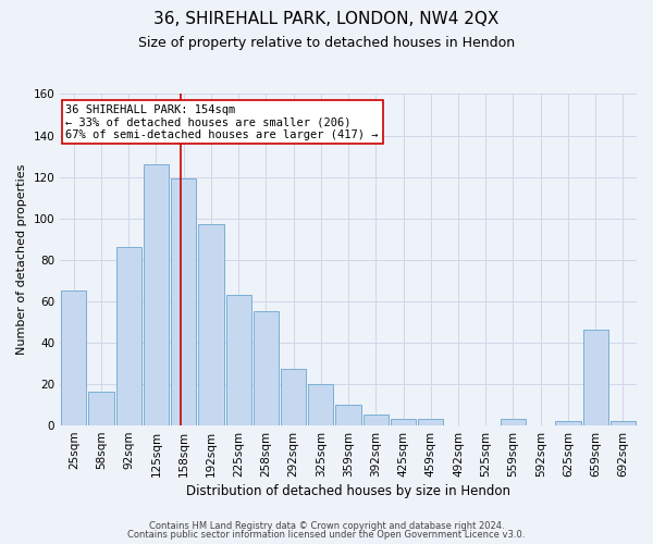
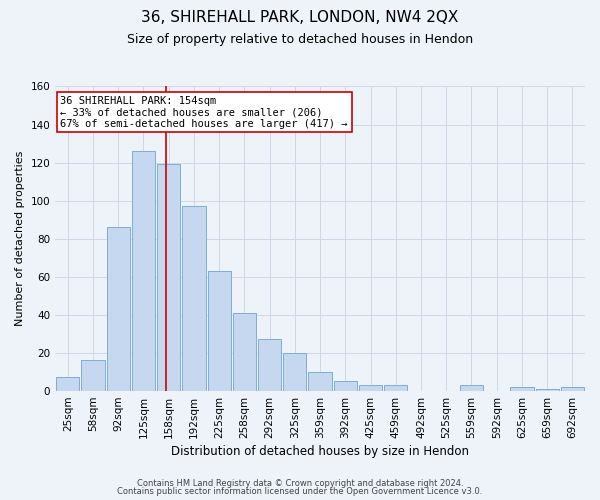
25sqm: 65 -> 7
258sqm: 55 -> 41
659sqm: 46 -> 1
